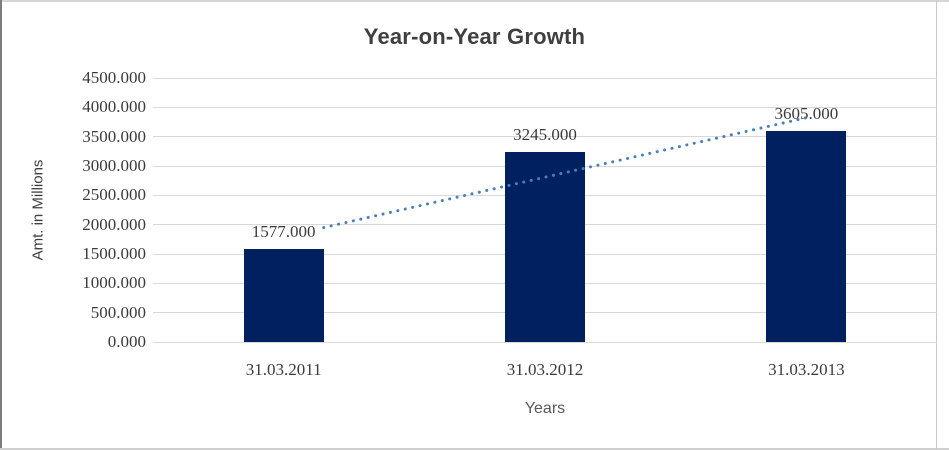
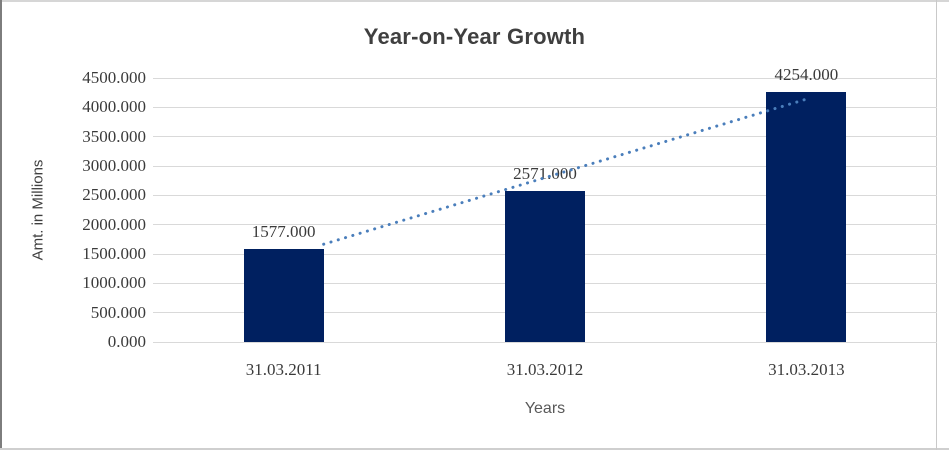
31.03.2012: 3245.000 -> 2571.000
31.03.2013: 3605.000 -> 4254.000
